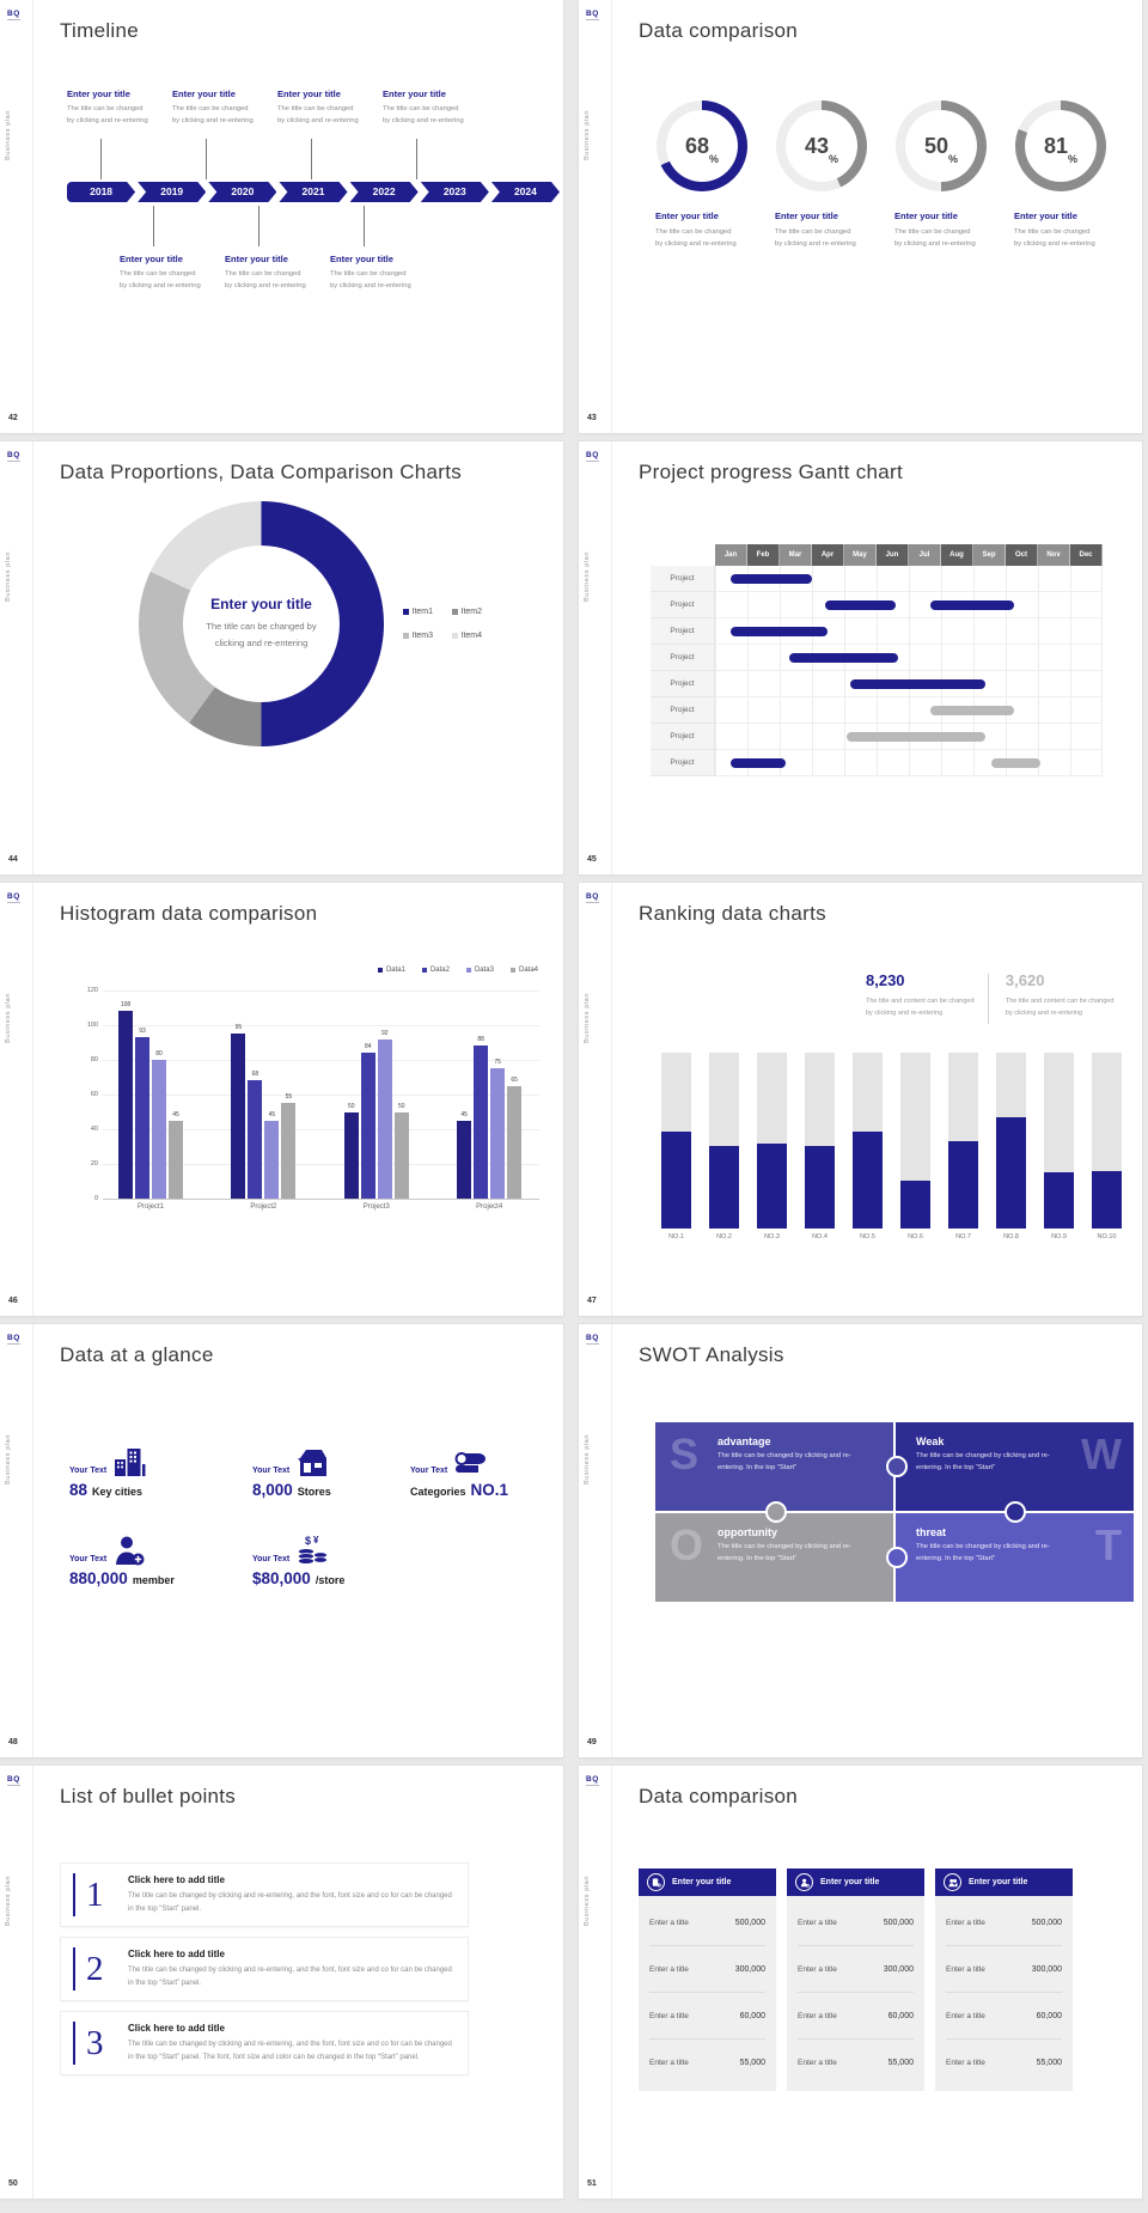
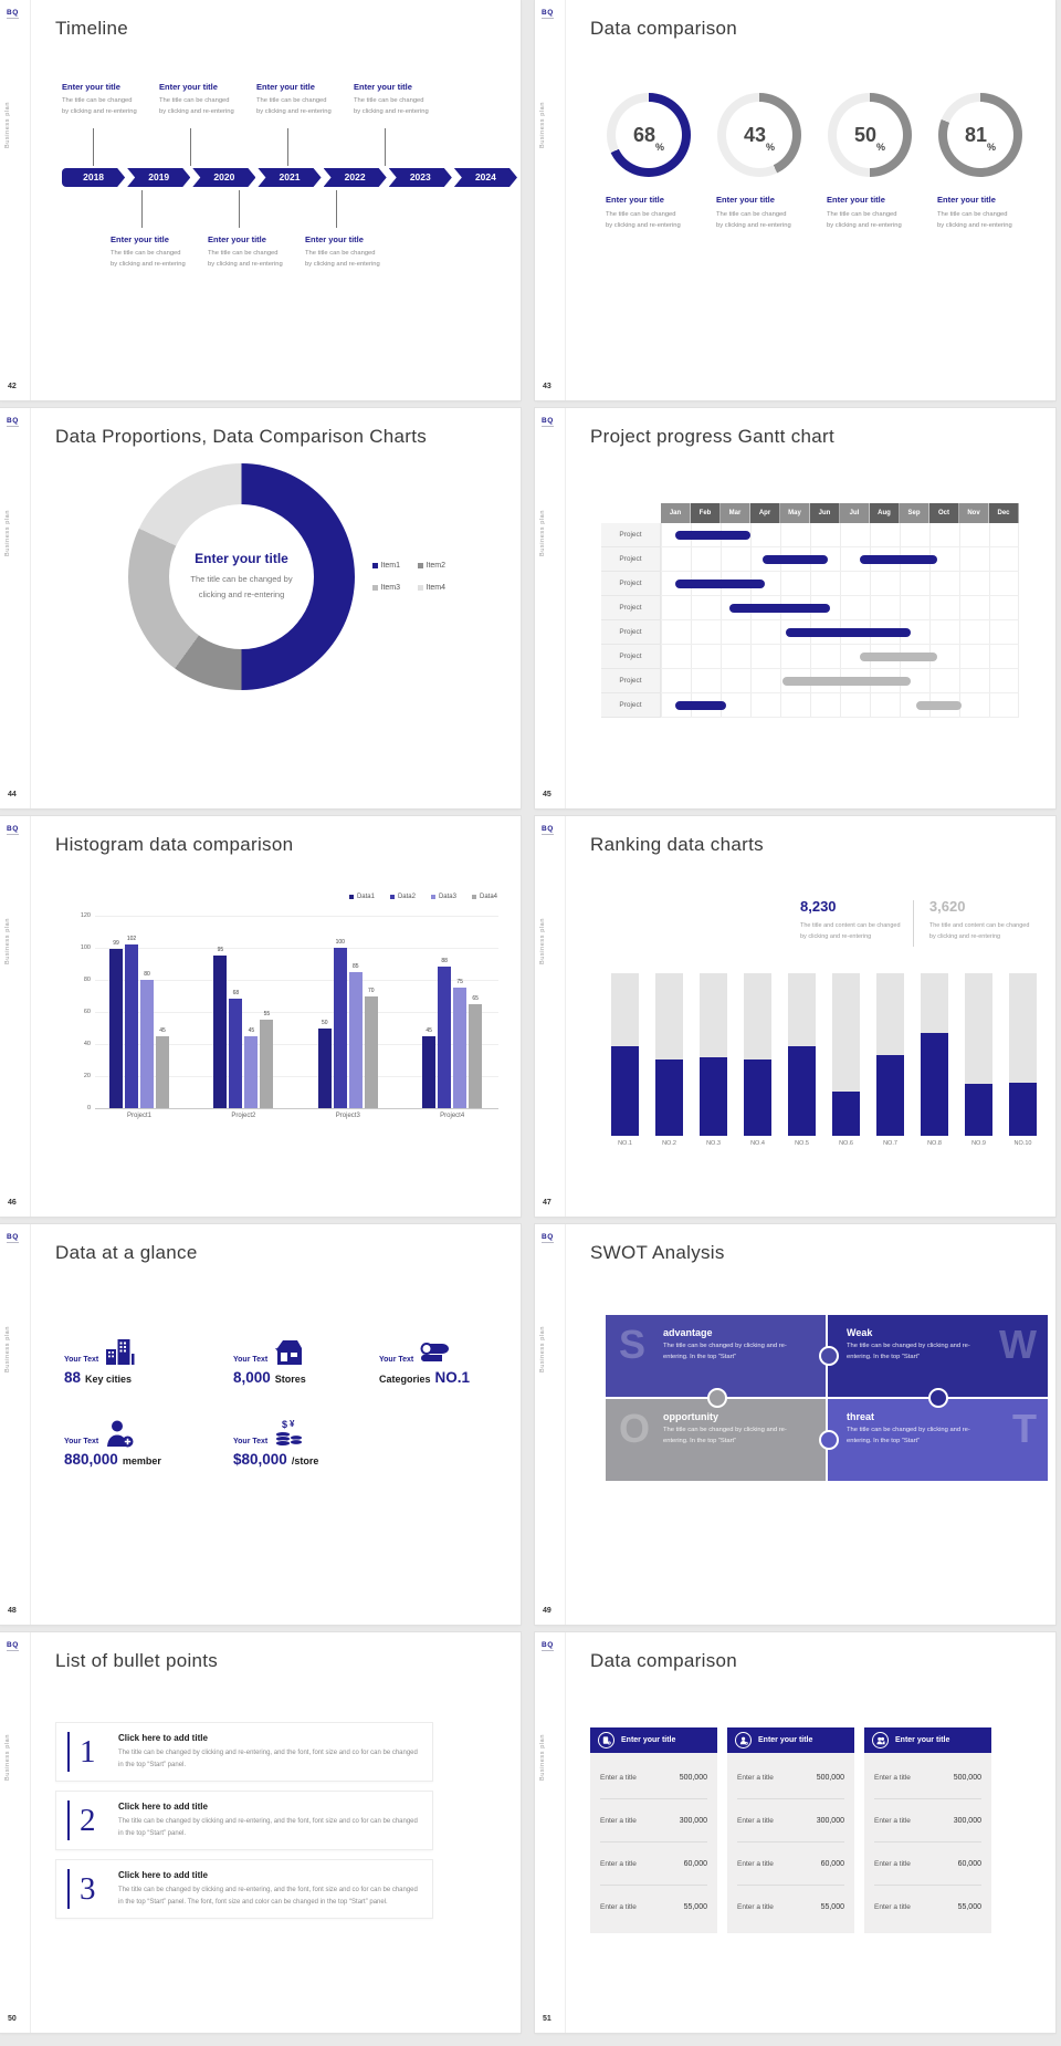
Histogram data comparison/Data1/Project1: 108 -> 99
Histogram data comparison/Data2/Project1: 93 -> 102
Histogram data comparison/Data2/Project3: 84 -> 100
Histogram data comparison/Data3/Project3: 92 -> 85
Histogram data comparison/Data4/Project3: 50 -> 70
